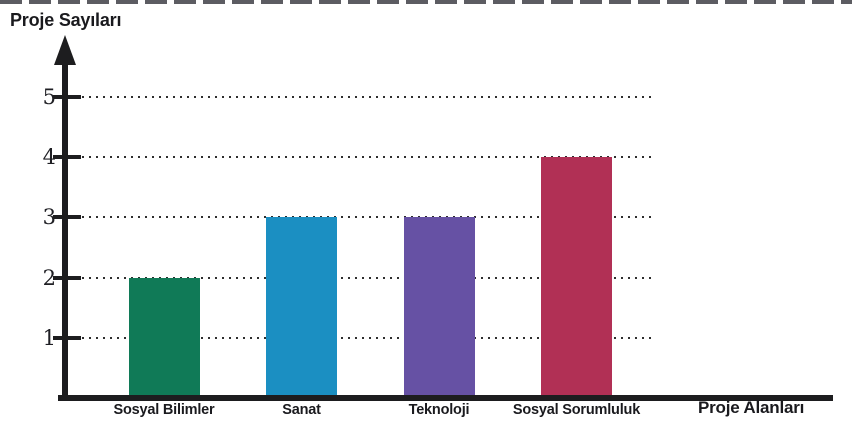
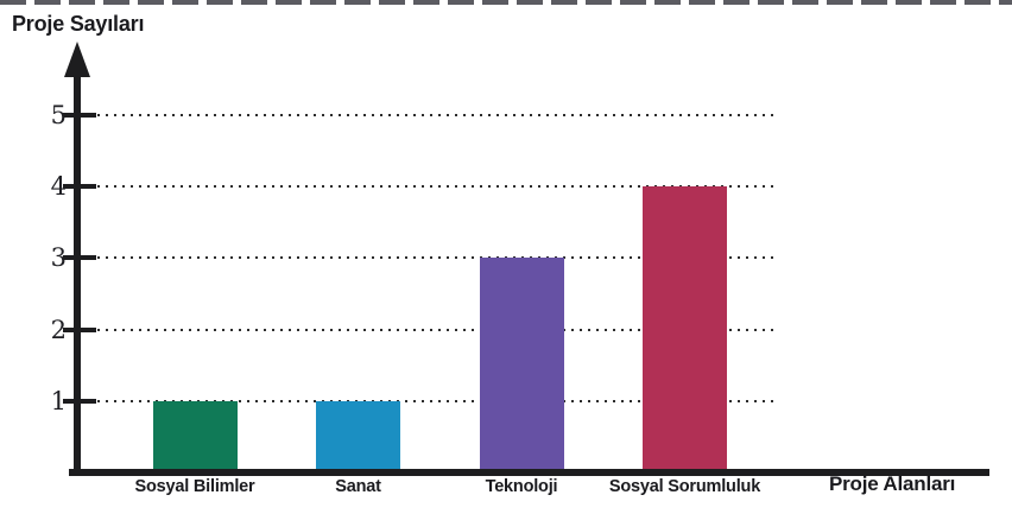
Sosyal Bilimler: 2 -> 1
Sanat: 3 -> 1
